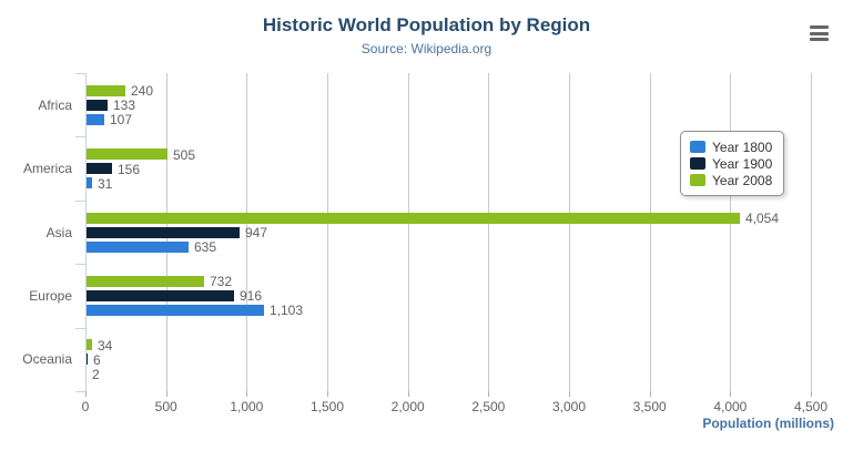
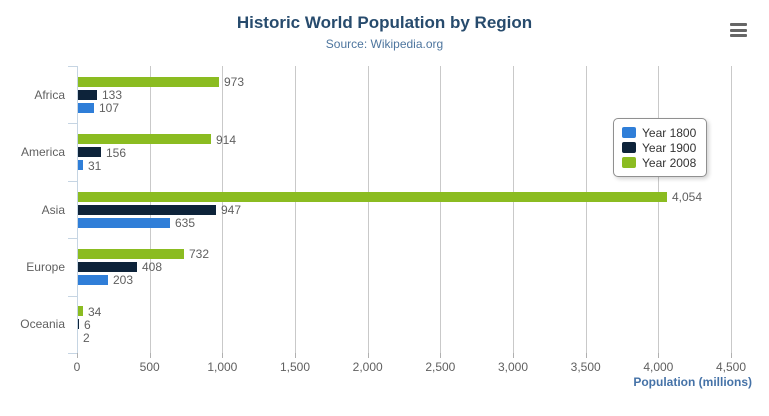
Year 2008/Africa: 240 -> 973
Year 2008/America: 505 -> 914
Year 1800/Europe: 1,103 -> 203
Year 1900/Europe: 916 -> 408
